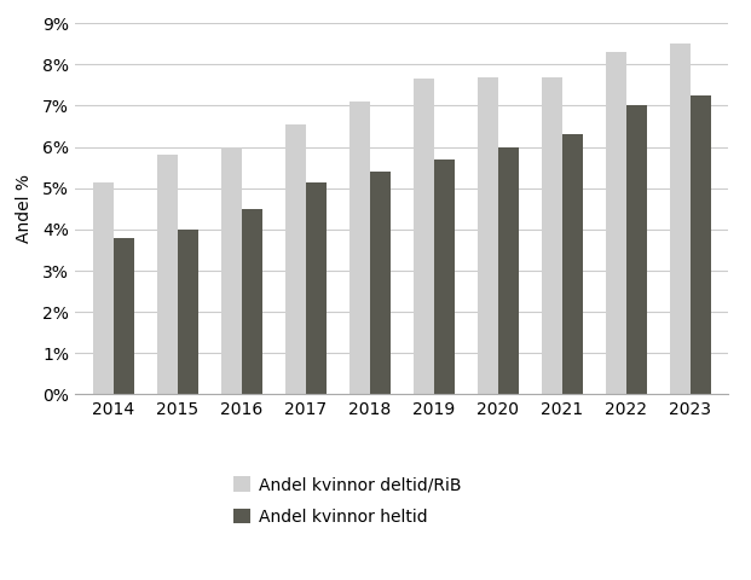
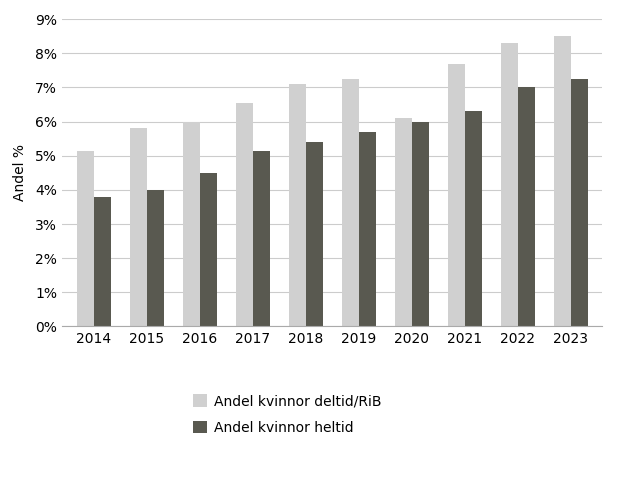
Andel kvinnor deltid/RiB/2019: 7.65% -> 7.25%
Andel kvinnor deltid/RiB/2020: 7.70% -> 6.10%
